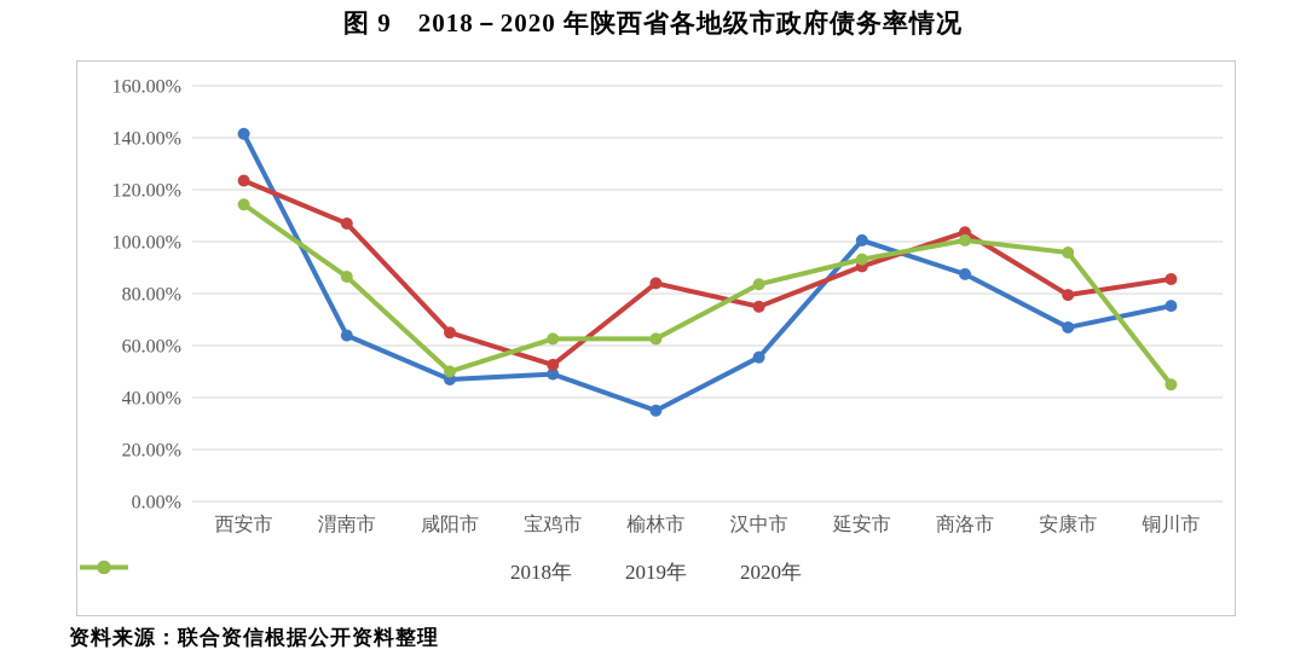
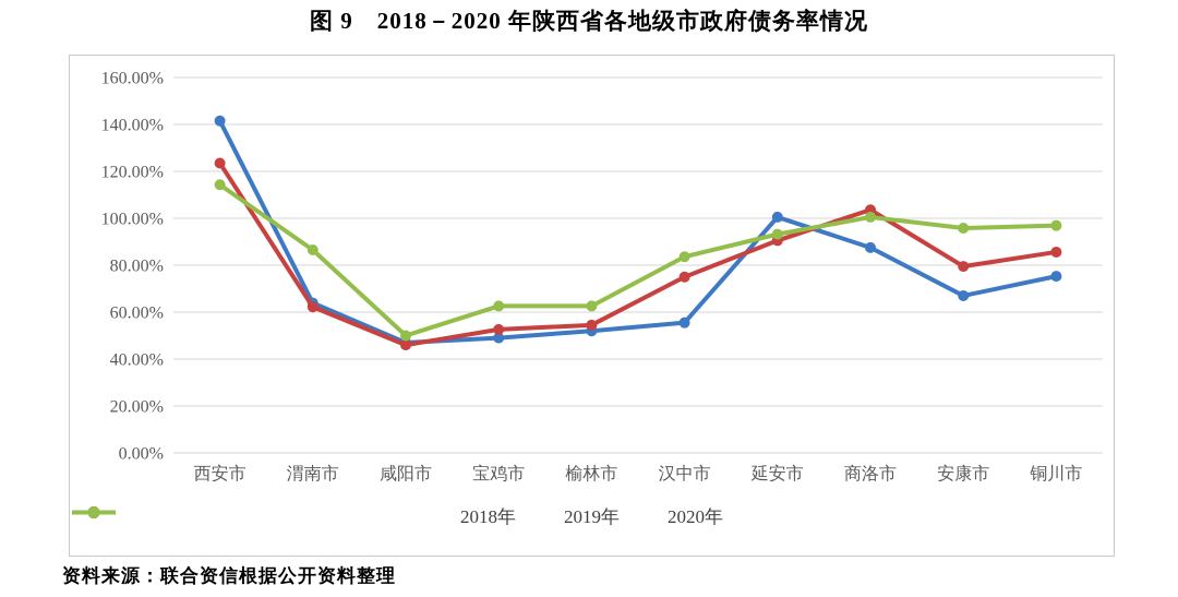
2019年/渭南市: 107% -> 62%
2019年/咸阳市: 65% -> 46%
2018年/榆林市: 35% -> 52%
2019年/榆林市: 84% -> 54%
2020年/铜川市: 45% -> 97%
